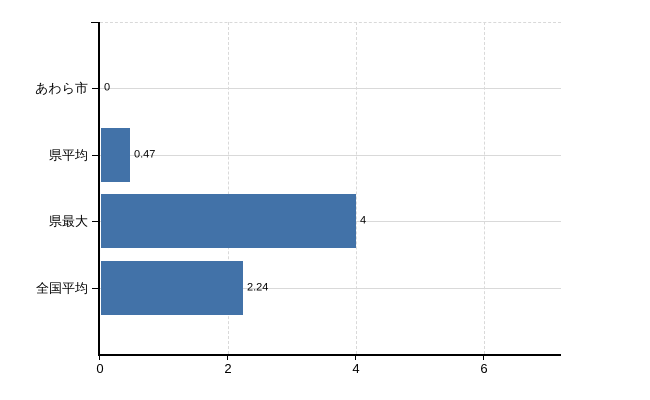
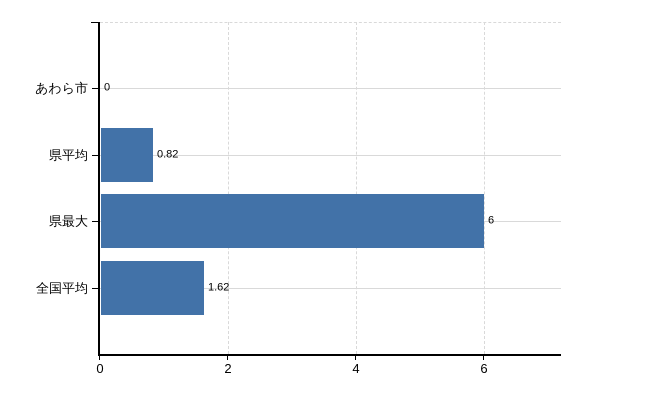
県平均: 0.47 -> 0.82
県最大: 4 -> 6
全国平均: 2.24 -> 1.62
